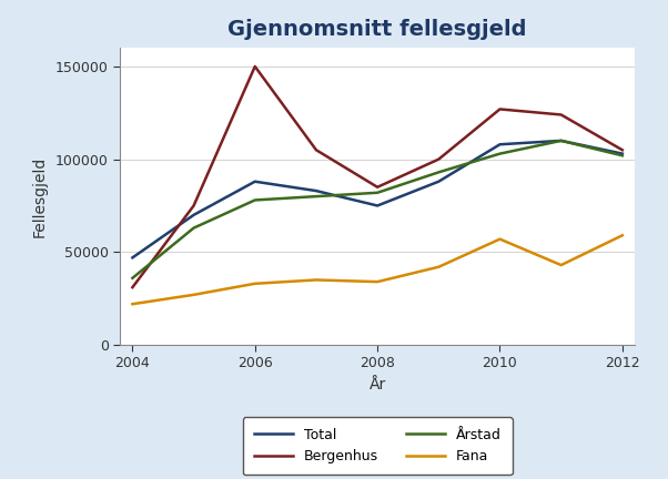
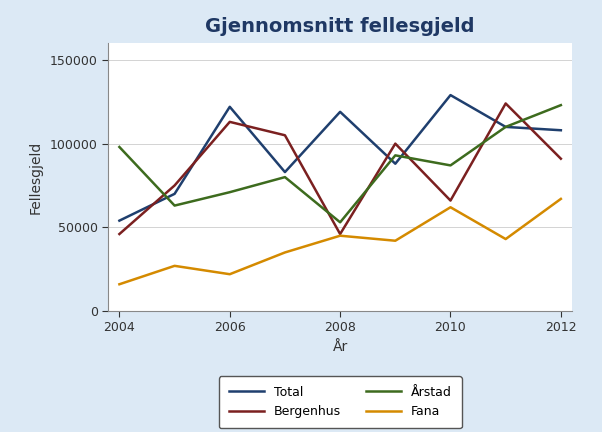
Total/2004: 47000 -> 54000
Bergenhus/2004: 31000 -> 46000
Årstad/2004: 36000 -> 98000
Fana/2004: 22000 -> 16000
Total/2006: 88000 -> 122000
Bergenhus/2006: 150000 -> 113000
Årstad/2006: 78000 -> 71000
Fana/2006: 33000 -> 22000
Total/2008: 75000 -> 119000
Bergenhus/2008: 85000 -> 46000
Årstad/2008: 82000 -> 53000
Fana/2008: 34000 -> 45000
Total/2010: 108000 -> 129000
Bergenhus/2010: 127000 -> 66000
Årstad/2010: 103000 -> 87000
Fana/2010: 57000 -> 62000
Total/2012: 103000 -> 108000
Bergenhus/2012: 105000 -> 91000
Årstad/2012: 102000 -> 123000
Fana/2012: 59000 -> 67000
